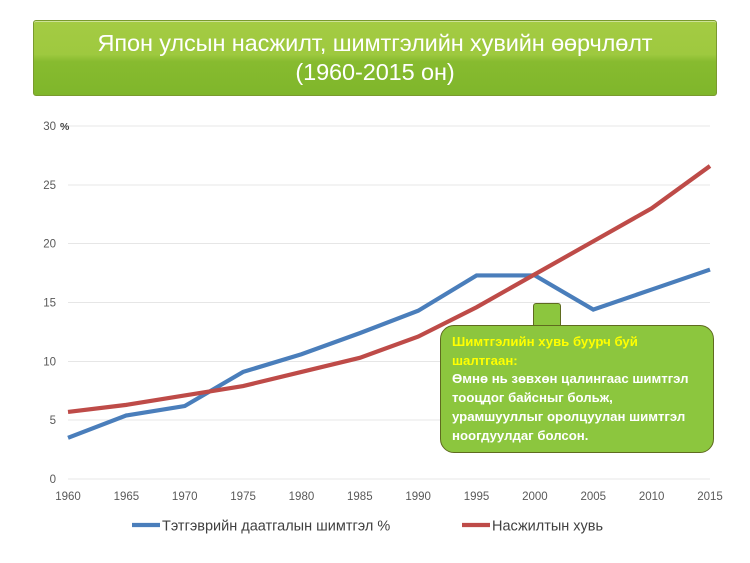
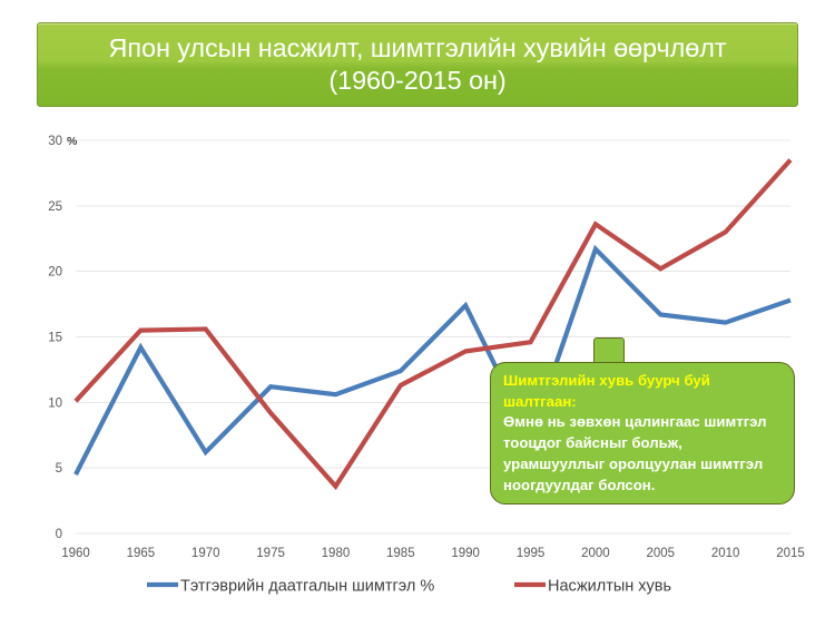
Тэтгэврийн даатгалын шимтгэл %/1960: 3.5 -> 4.5
Насжилтын хувь/1960: 5.7 -> 10.1
Тэтгэврийн даатгалын шимтгэл %/1965: 5.4 -> 14.2
Насжилтын хувь/1965: 6.3 -> 15.5
Насжилтын хувь/1970: 7.1 -> 15.6
Тэтгэврийн даатгалын шимтгэл %/1975: 9.1 -> 11.2
Насжилтын хувь/1975: 7.9 -> 9.2
Насжилтын хувь/1980: 9.1 -> 3.6
Насжилтын хувь/1985: 10.3 -> 11.3
Тэтгэврийн даатгалын шимтгэл %/1990: 14.3 -> 17.4
Насжилтын хувь/1990: 12.1 -> 13.9
Тэтгэврийн даатгалын шимтгэл %/1995: 17.3 -> 7.3
Тэтгэврийн даатгалын шимтгэл %/2000: 17.3 -> 21.7
Насжилтын хувь/2000: 17.4 -> 23.6
Тэтгэврийн даатгалын шимтгэл %/2005: 14.4 -> 16.7
Насжилтын хувь/2015: 26.6 -> 28.5
